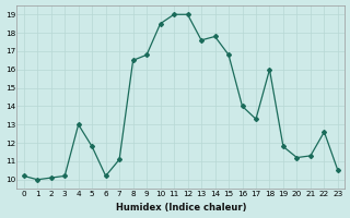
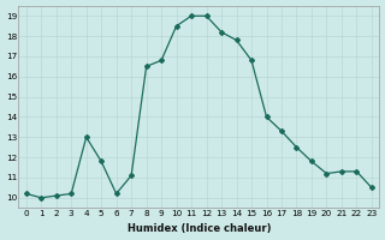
13: 17.6 -> 18.2
18: 16.0 -> 12.5
22: 12.6 -> 11.3
